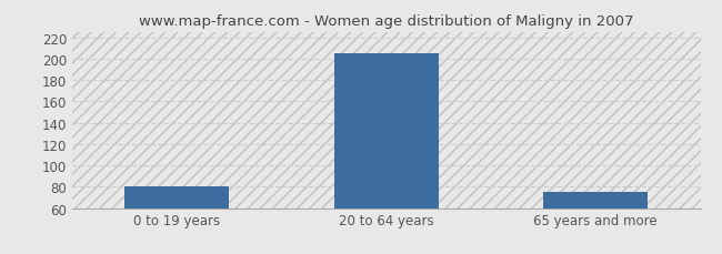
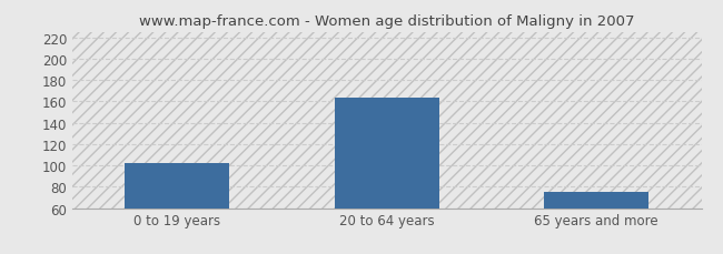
0 to 19 years: 80 -> 102
20 to 64 years: 205 -> 164
